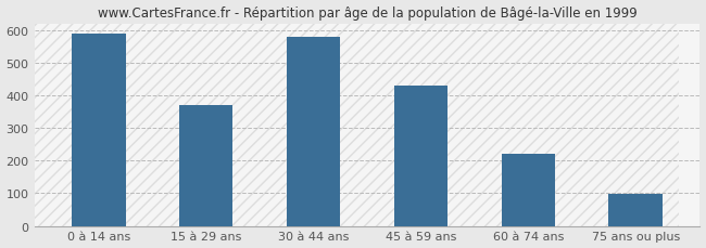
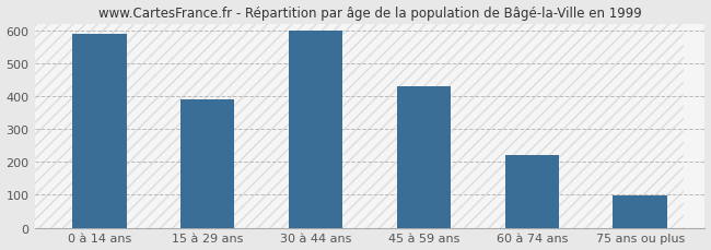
15 à 29 ans: 370 -> 390
30 à 44 ans: 580 -> 600
